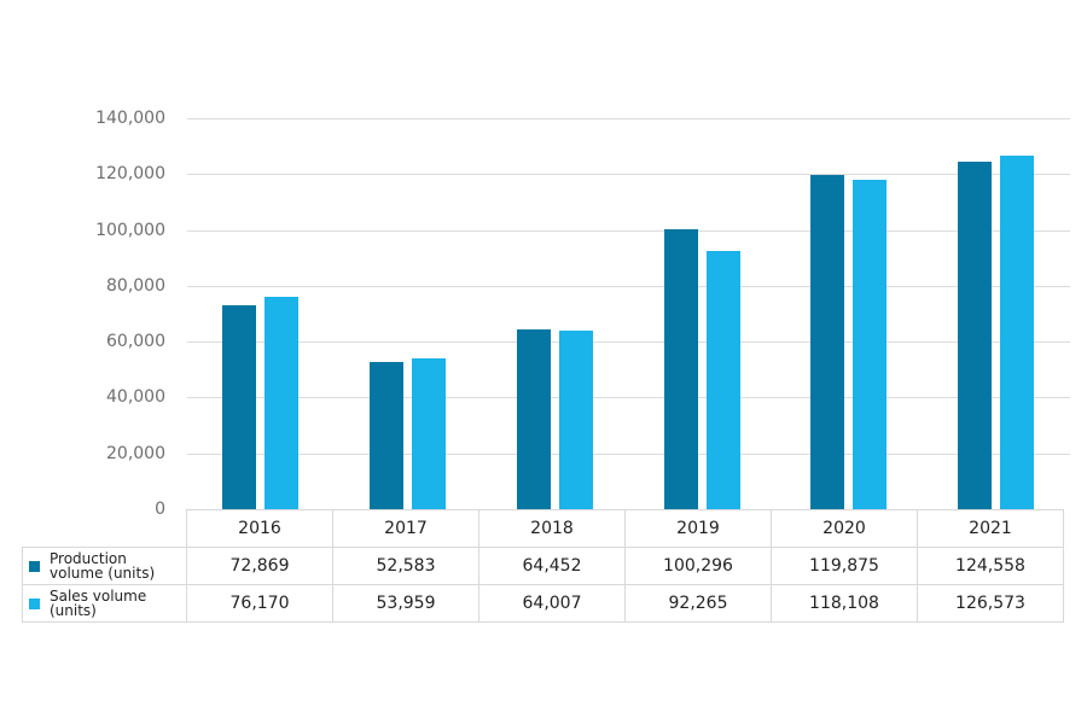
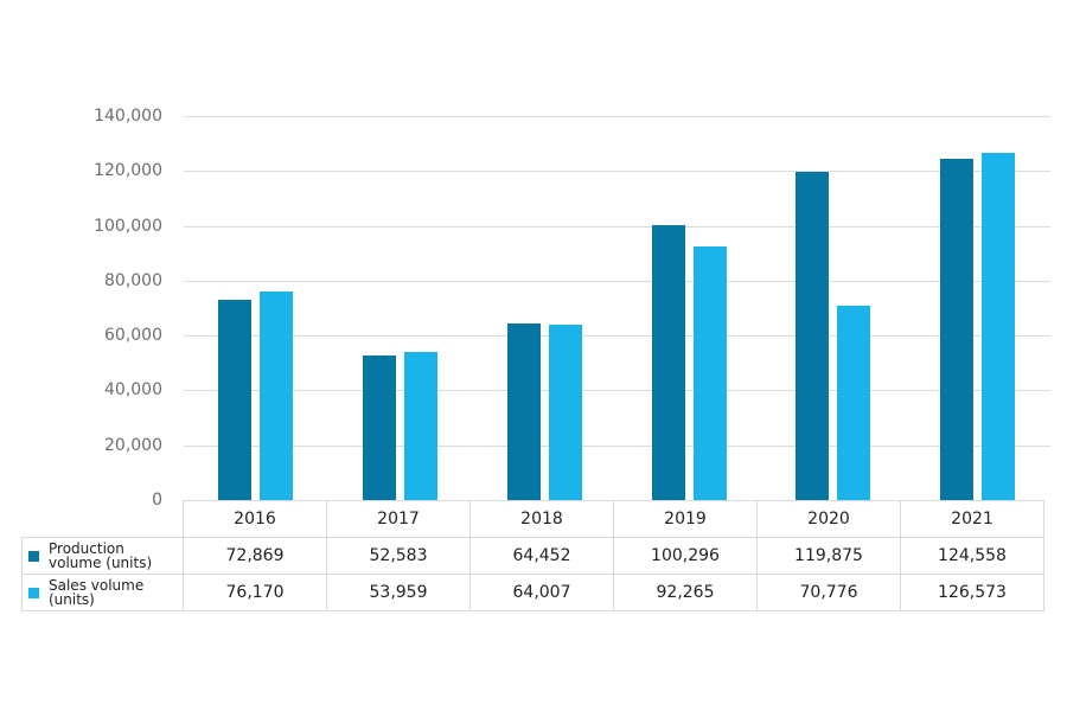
Sales volume (units)/2020: 118,108 -> 70,776
